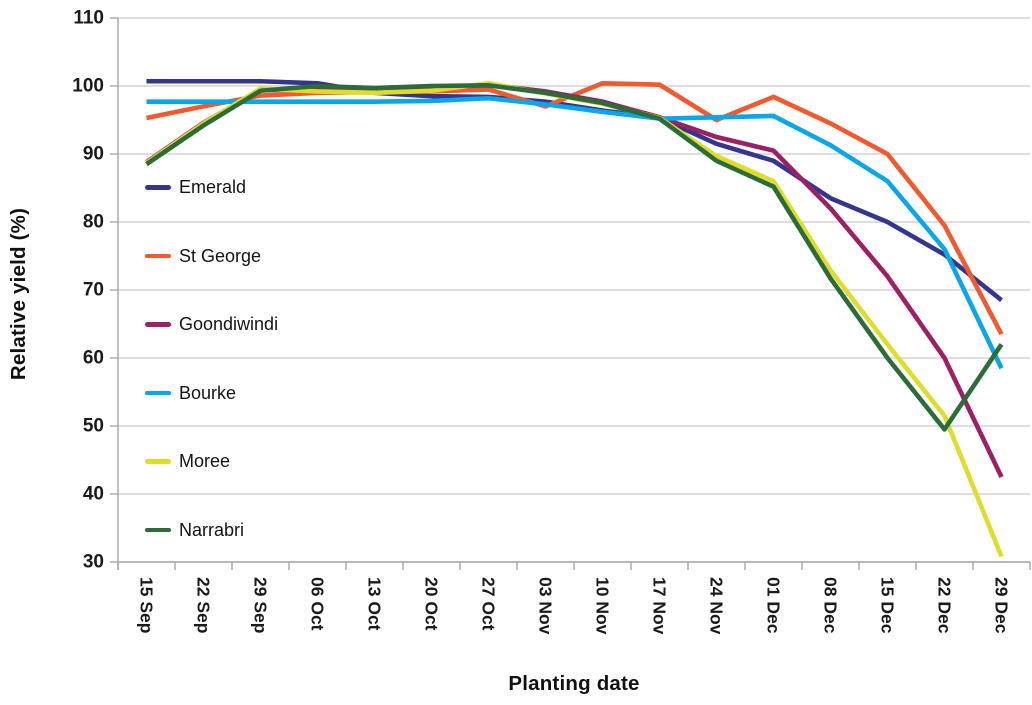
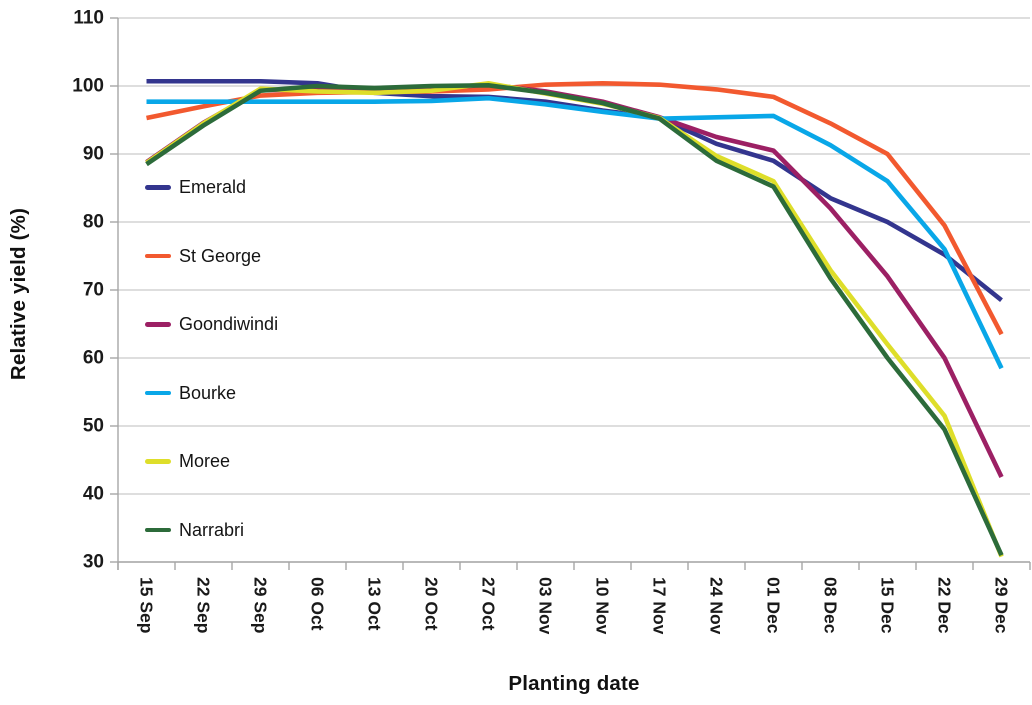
St George/03 Nov: 97 -> 100
St George/24 Nov: 95 -> 100
Narrabri/29 Dec: 62 -> 31
